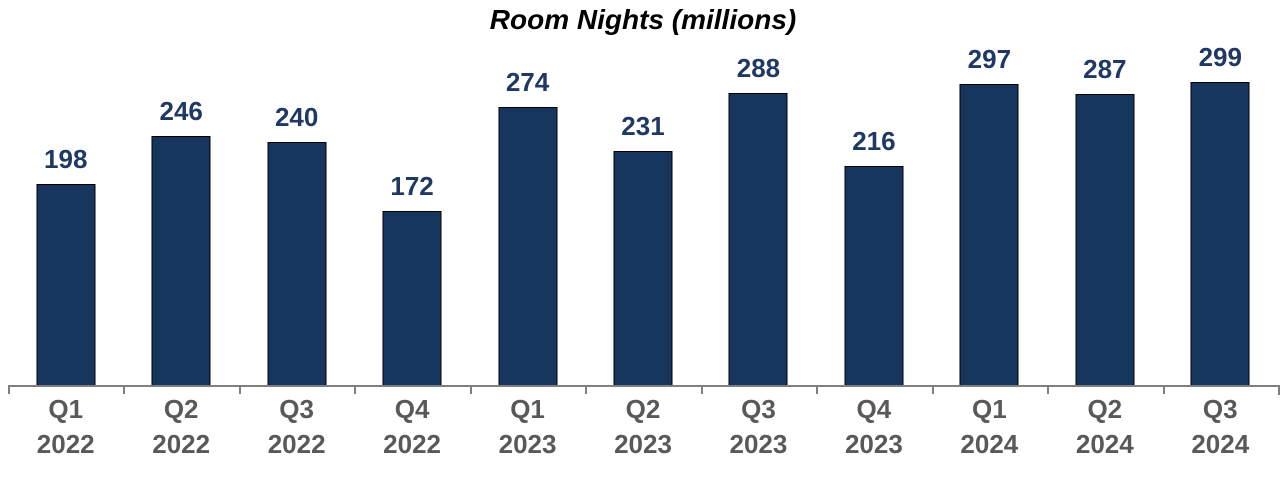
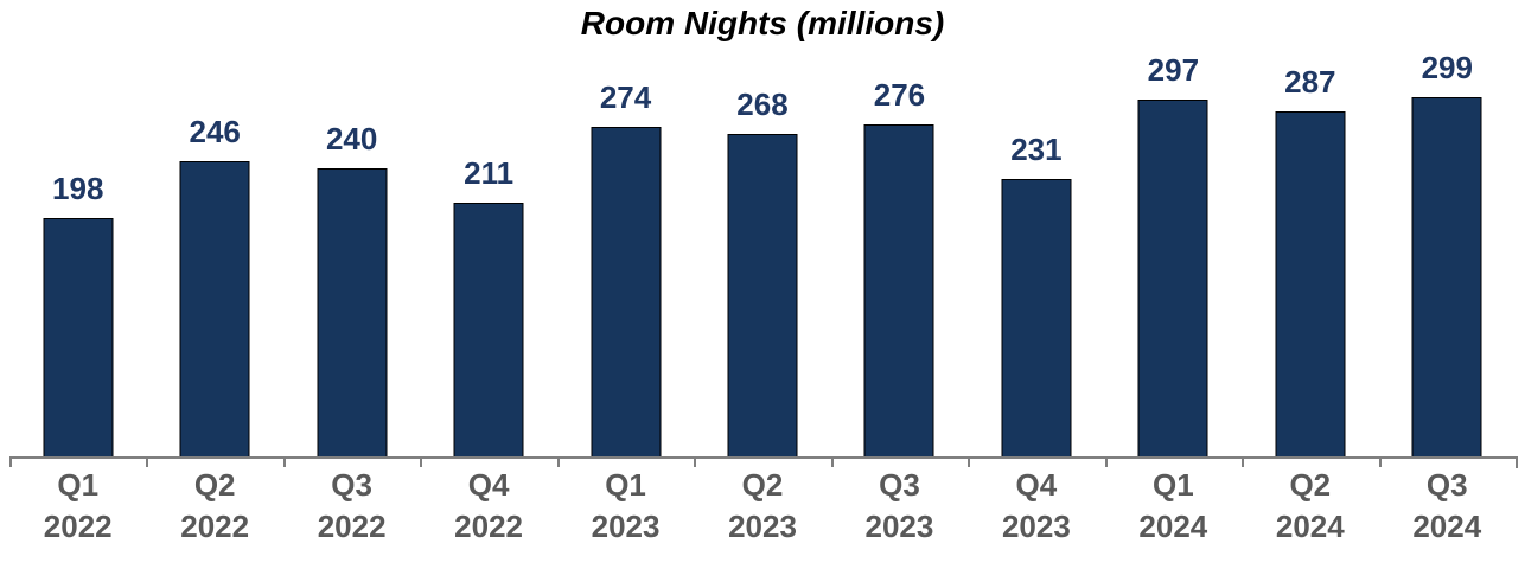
Q4 2022: 172 -> 211
Q2 2023: 231 -> 268
Q3 2023: 288 -> 276
Q4 2023: 216 -> 231
